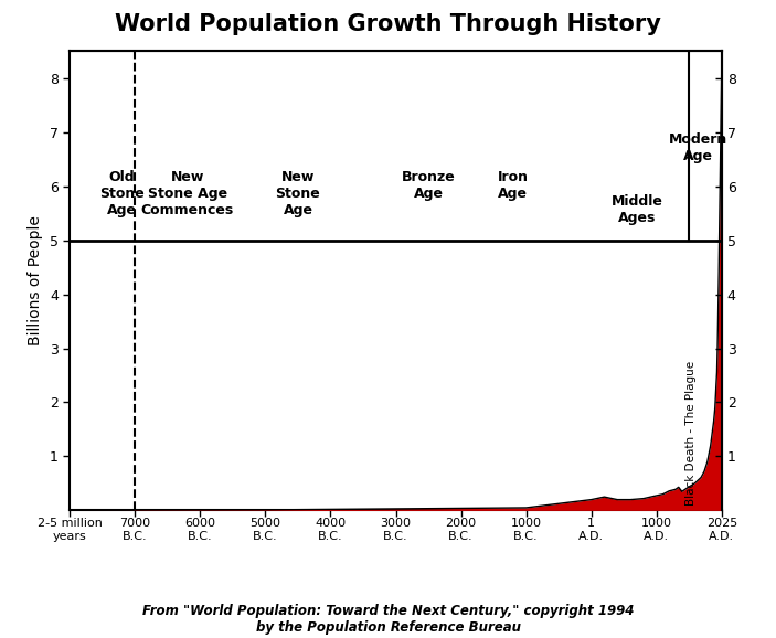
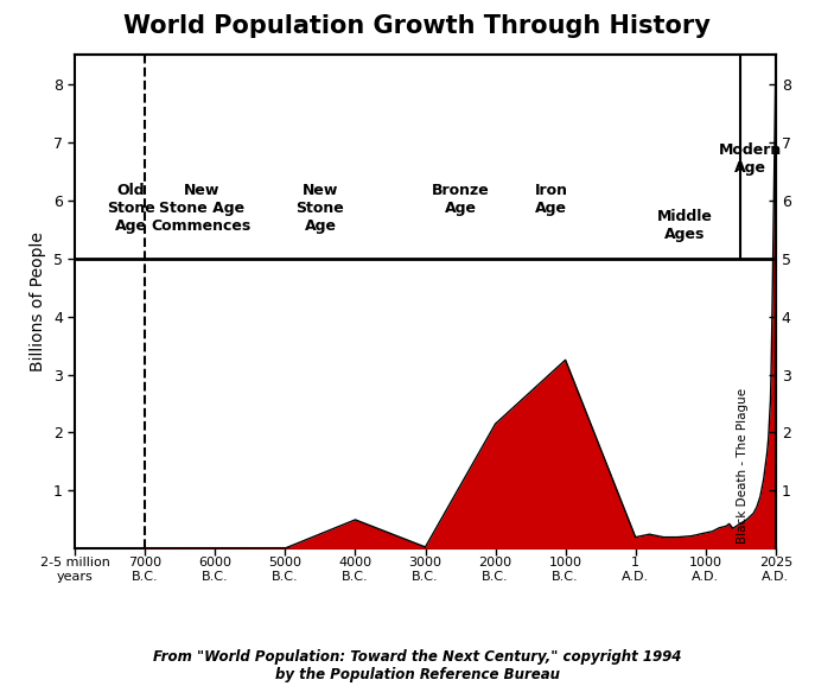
4000 B.C.: 0.02 -> 0.50
2000 B.C.: 0.04 -> 2.15
1000 B.C.: 0.05 -> 3.25
